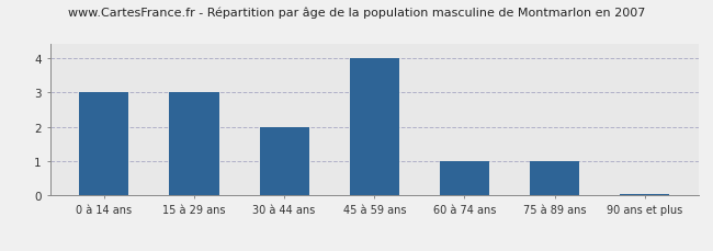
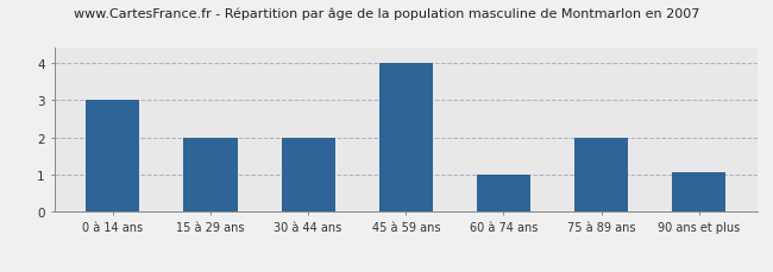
15 à 29 ans: 3.00 -> 2.00
75 à 89 ans: 1.00 -> 2.00
90 ans et plus: 0.05 -> 1.05
